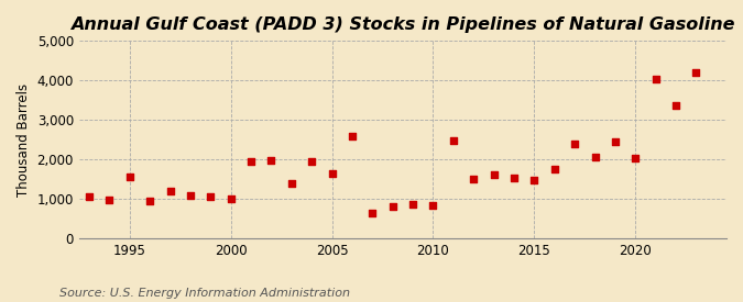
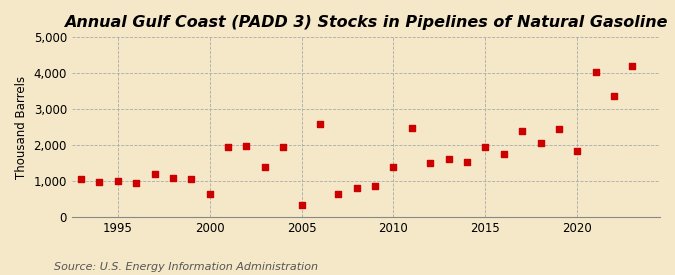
1995: 1,570 -> 1,000
2000: 1,000 -> 650
2005: 1,630 -> 350
2010: 850 -> 1,400
2015: 1,480 -> 1,950
2020: 2,030 -> 1,850
